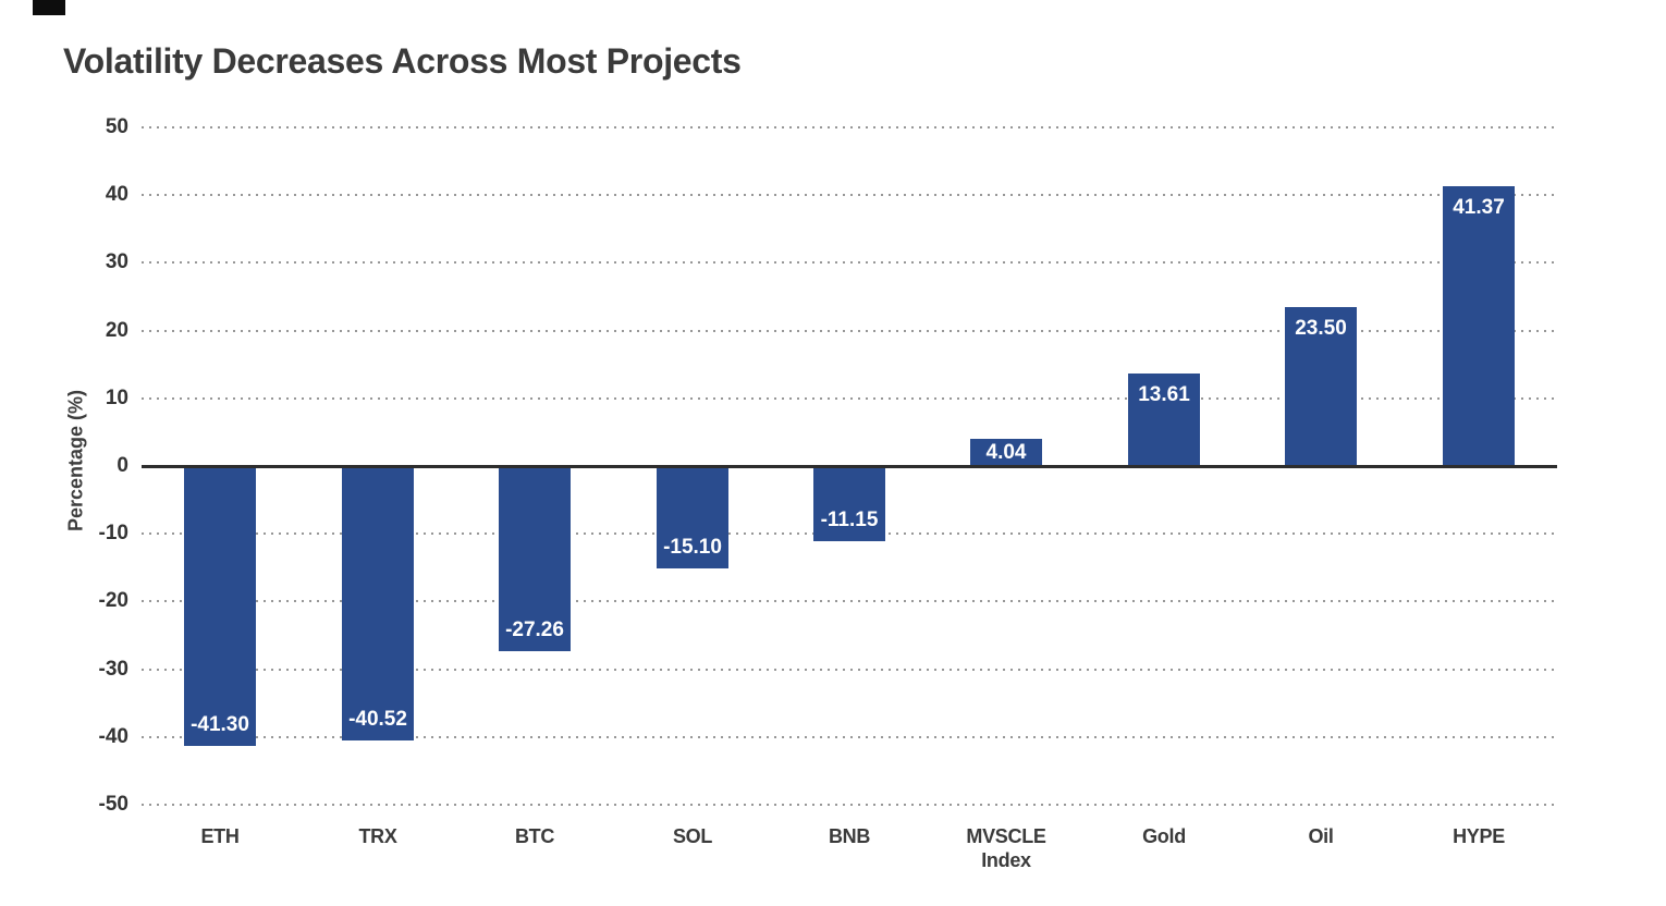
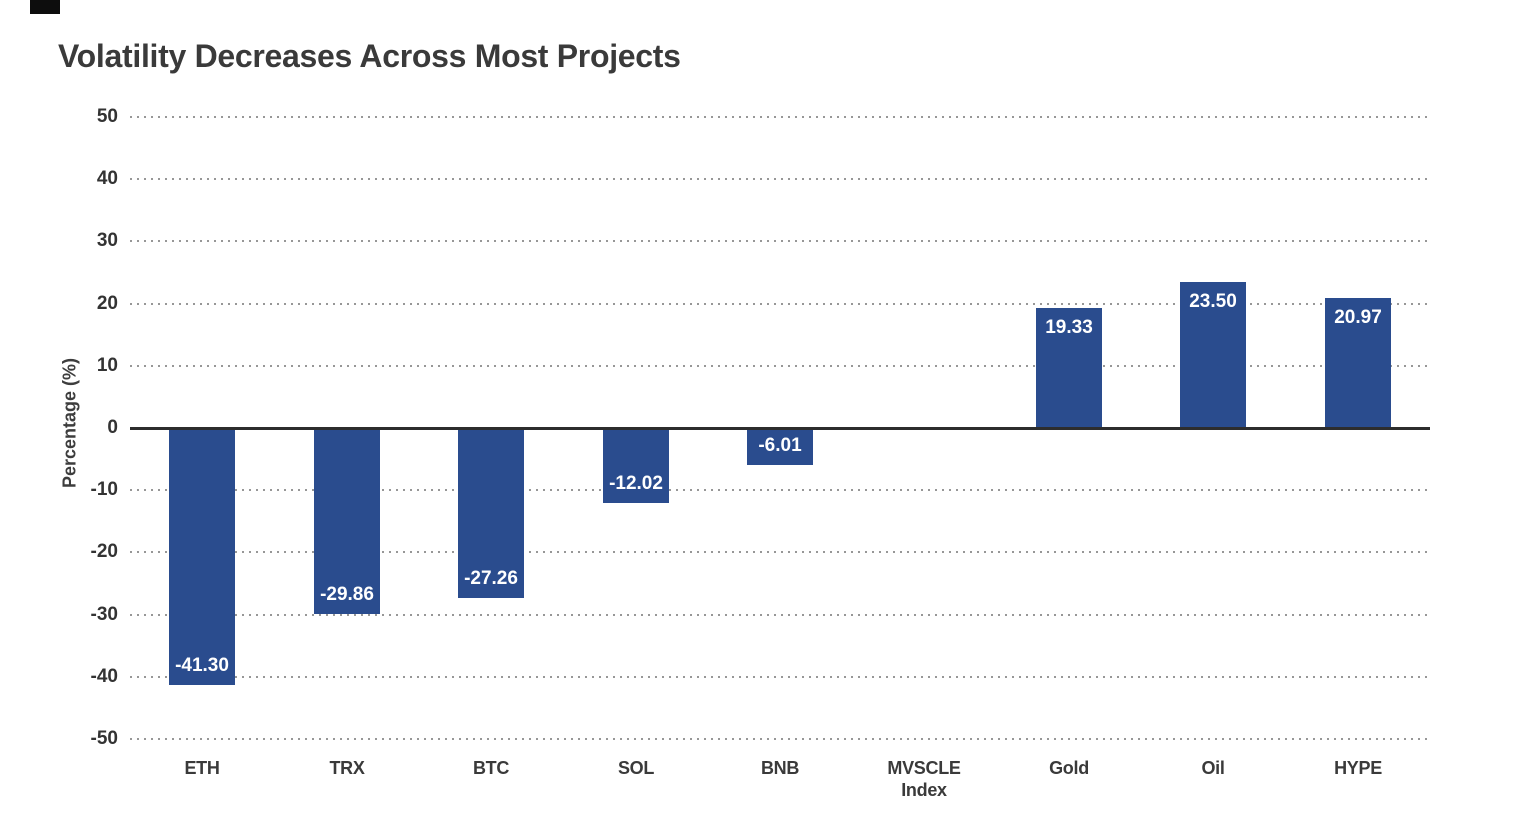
TRX: -40.52 -> -29.86
SOL: -15.10 -> -12.02
BNB: -11.15 -> -6.01
MVSCLE Index: 4.04 -> 0.10
Gold: 13.61 -> 19.33
HYPE: 41.37 -> 20.97
